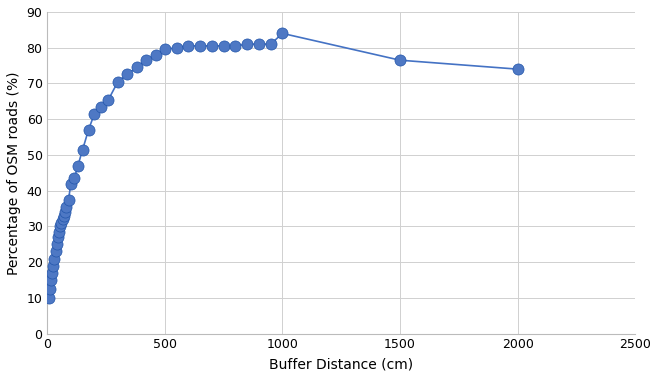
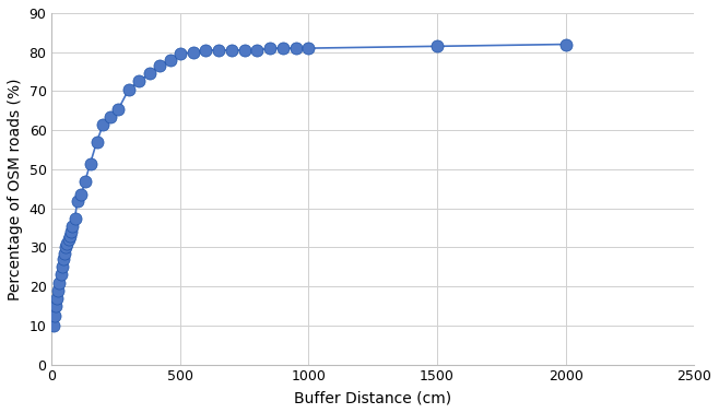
1000: 84.0 -> 81.0
1500: 76.5 -> 81.5
2000: 74.0 -> 82.0
